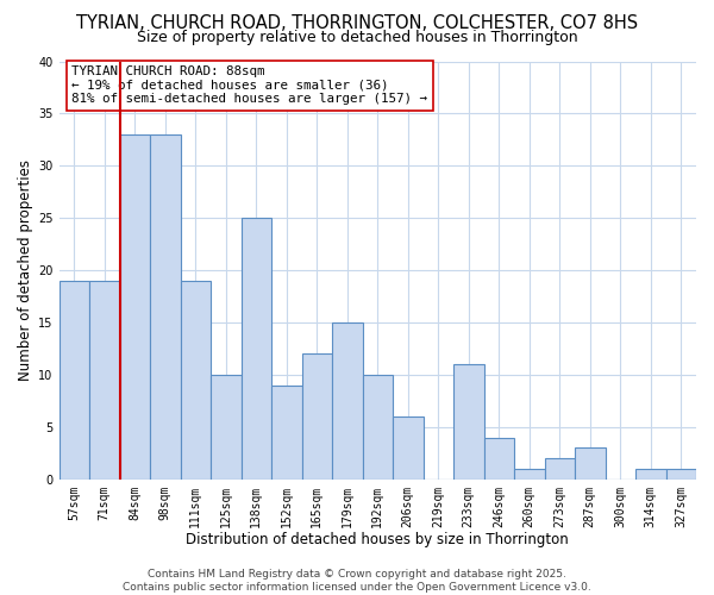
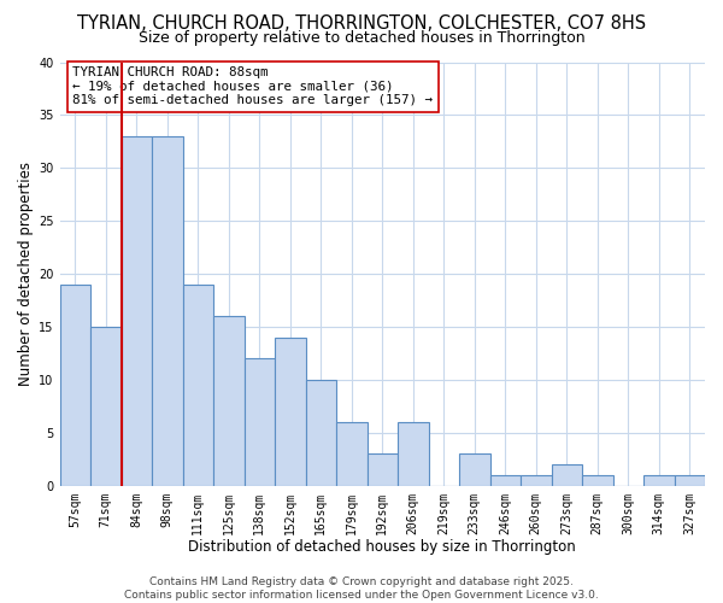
71sqm: 19 -> 15
125sqm: 10 -> 16
138sqm: 25 -> 12
152sqm: 9 -> 14
165sqm: 12 -> 10
179sqm: 15 -> 6
192sqm: 10 -> 3
233sqm: 11 -> 3
246sqm: 4 -> 1
287sqm: 3 -> 1
